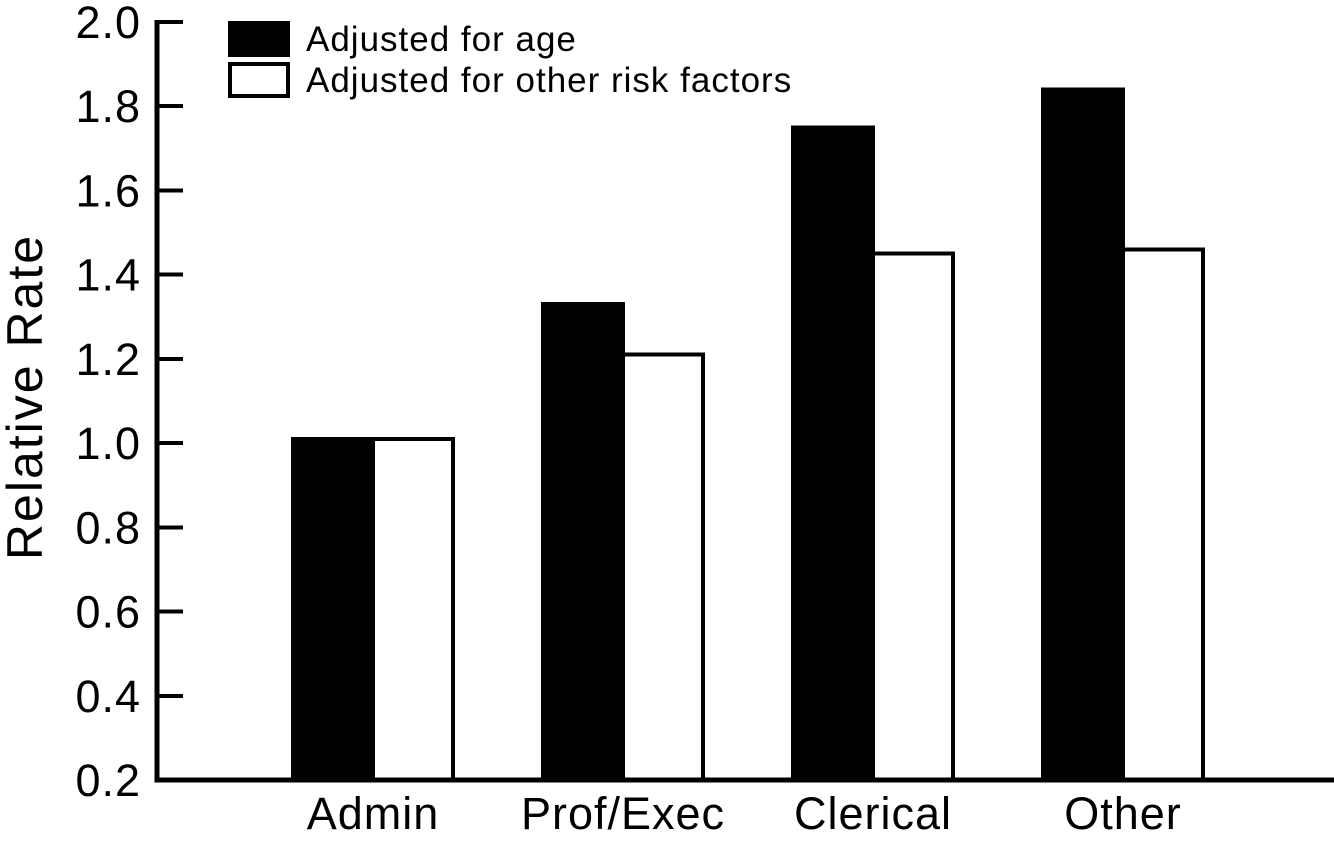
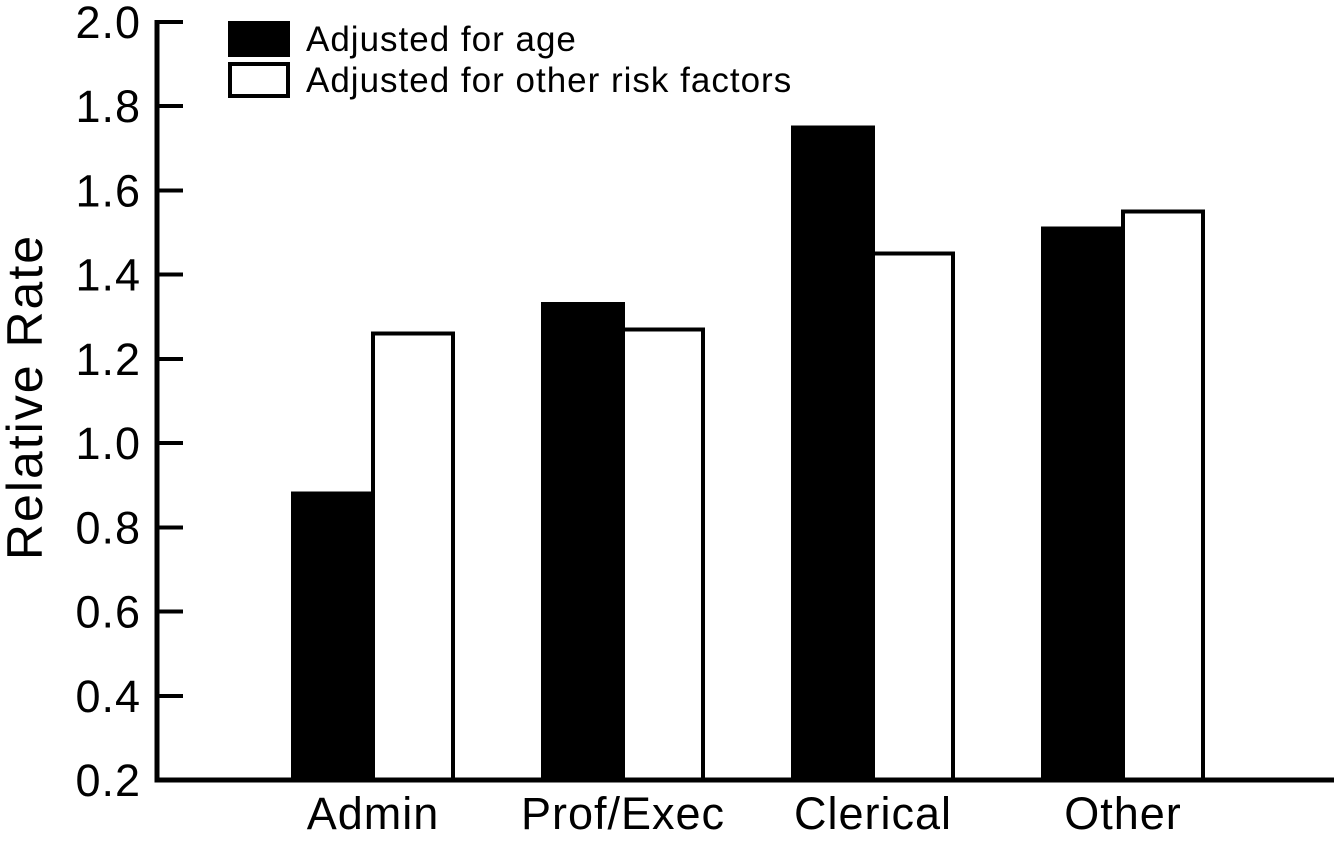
Adjusted for age/Admin: 1.01 -> 0.88
Adjusted for other risk factors/Admin: 1.01 -> 1.26
Adjusted for other risk factors/Prof/Exec: 1.21 -> 1.27
Adjusted for age/Other: 1.84 -> 1.51
Adjusted for other risk factors/Other: 1.46 -> 1.55
